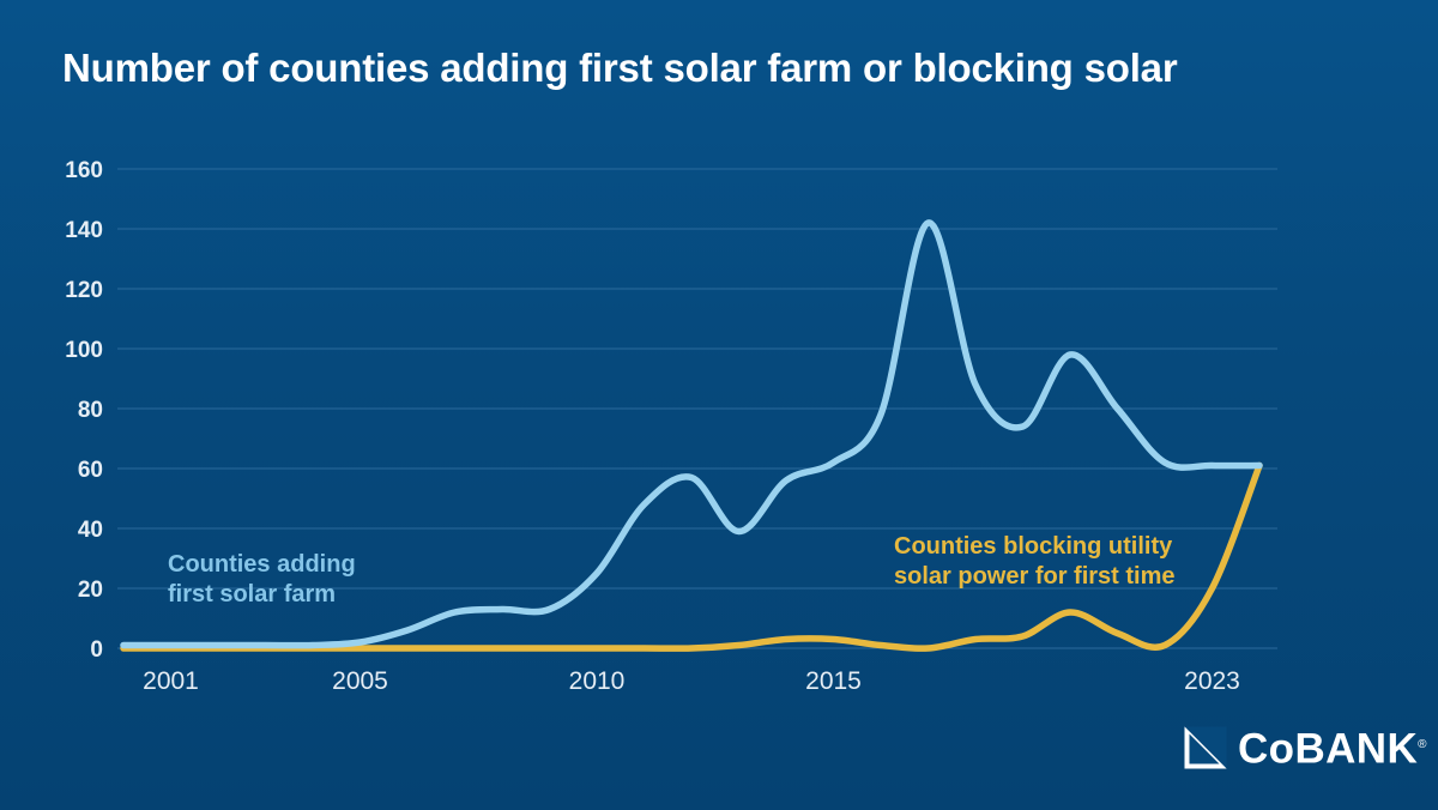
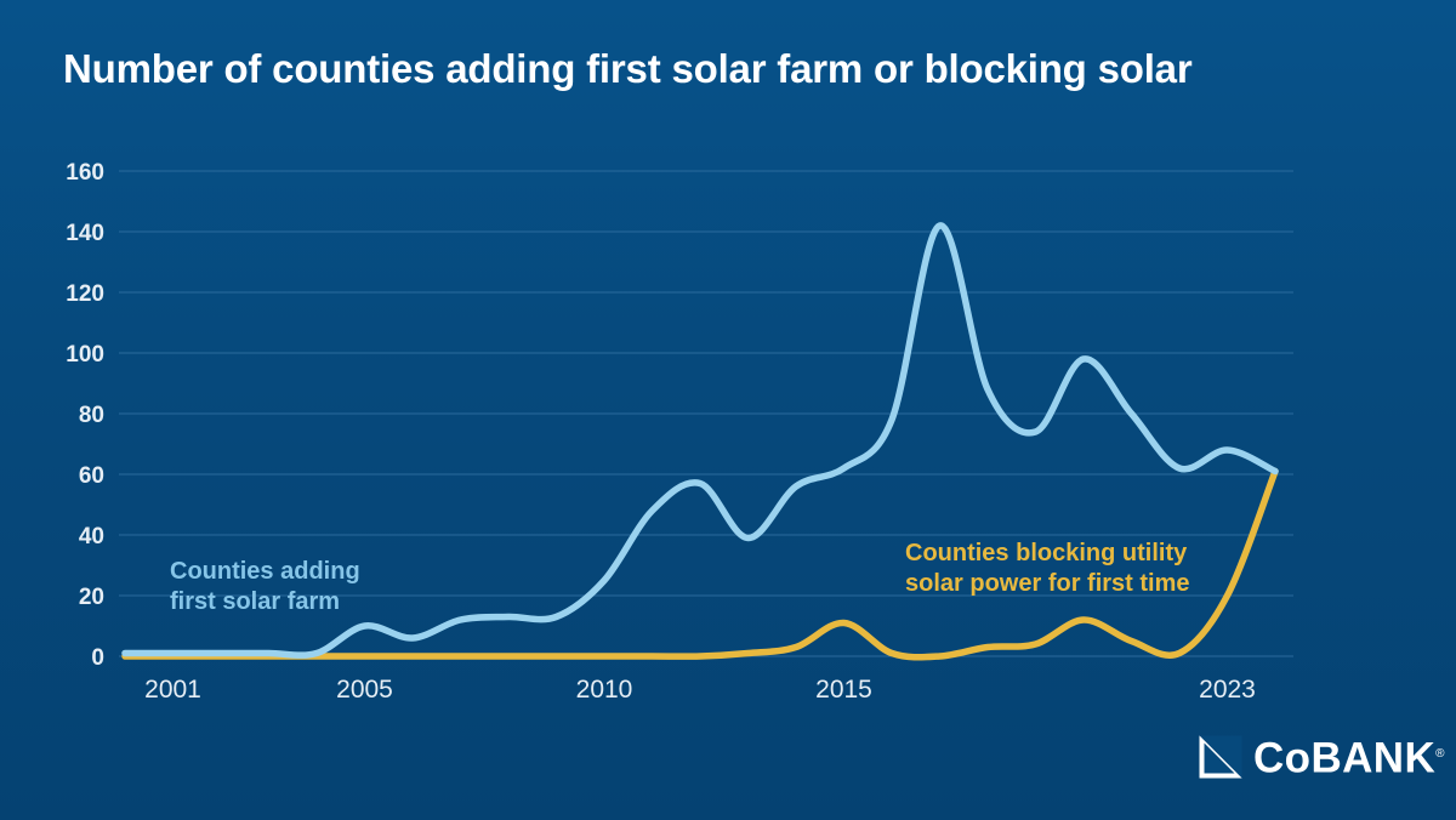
Counties adding first solar farm/2005: 2 -> 10
Counties blocking utility solar power for first time/2015: 3 -> 11
Counties adding first solar farm/2023: 61 -> 68
